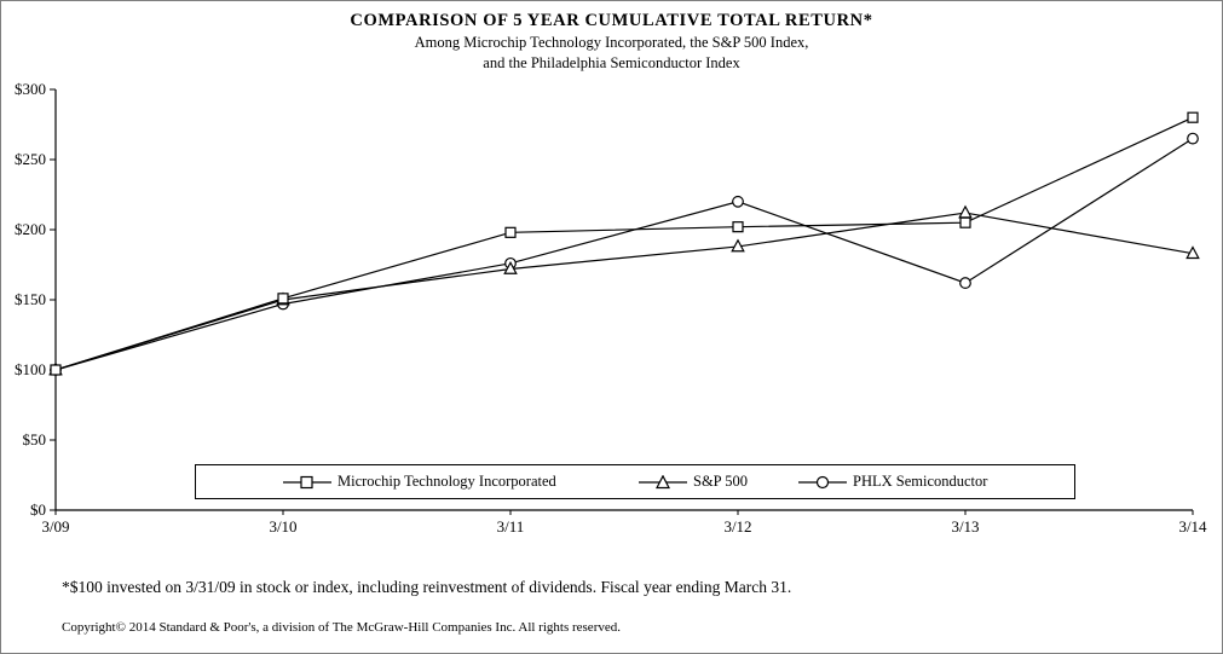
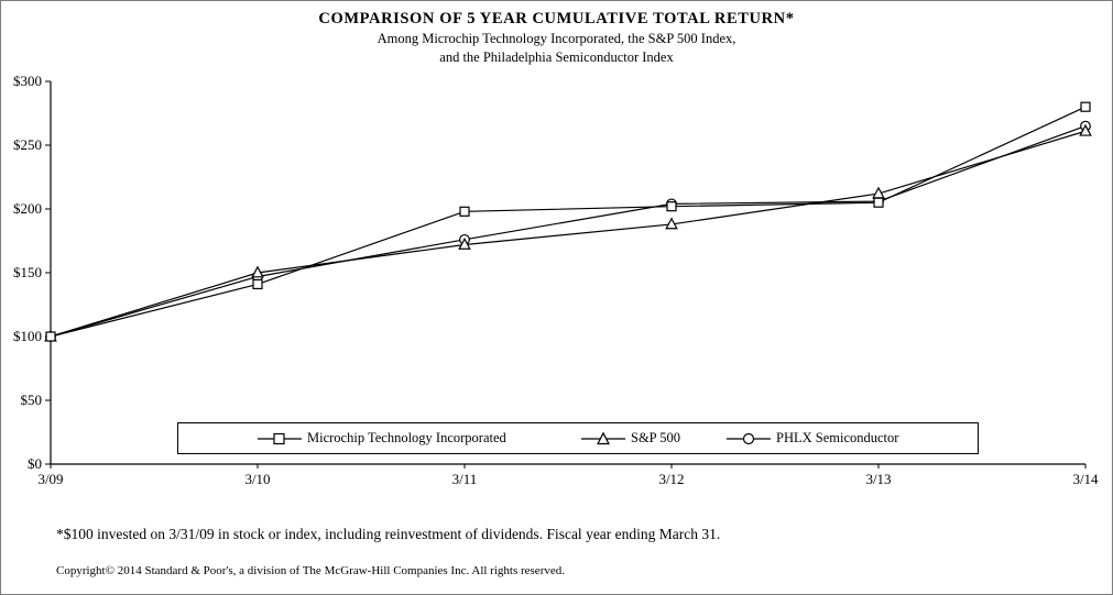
Microchip Technology Incorporated/3/10: $151 -> $141
PHLX Semiconductor/3/12: $220 -> $204
PHLX Semiconductor/3/13: $162 -> $206
S&P 500/3/14: $183 -> $261
